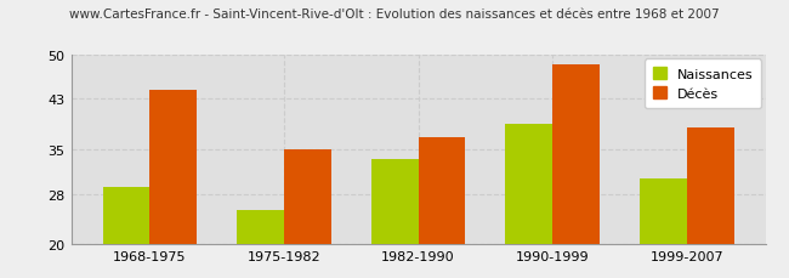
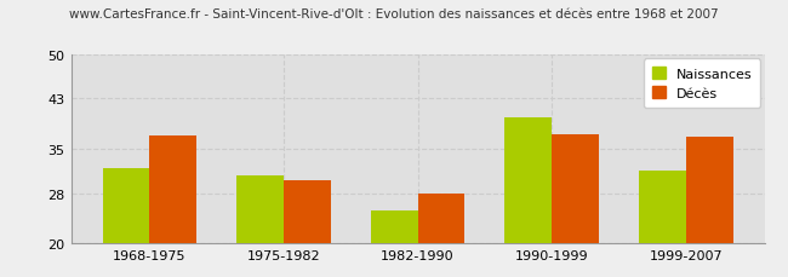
Naissances/1968-1975: 29.0 -> 32.0
Décès/1968-1975: 44.5 -> 37.2
Naissances/1975-1982: 25.5 -> 30.8
Décès/1975-1982: 35.0 -> 30.0
Naissances/1982-1990: 33.5 -> 25.2
Décès/1982-1990: 37.0 -> 28.0
Naissances/1990-1999: 39.0 -> 40.0
Décès/1990-1999: 48.5 -> 37.4
Naissances/1999-2007: 30.5 -> 31.6
Décès/1999-2007: 38.5 -> 37.0
